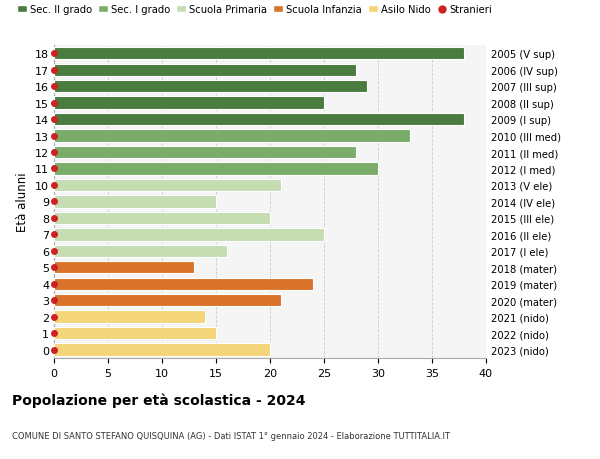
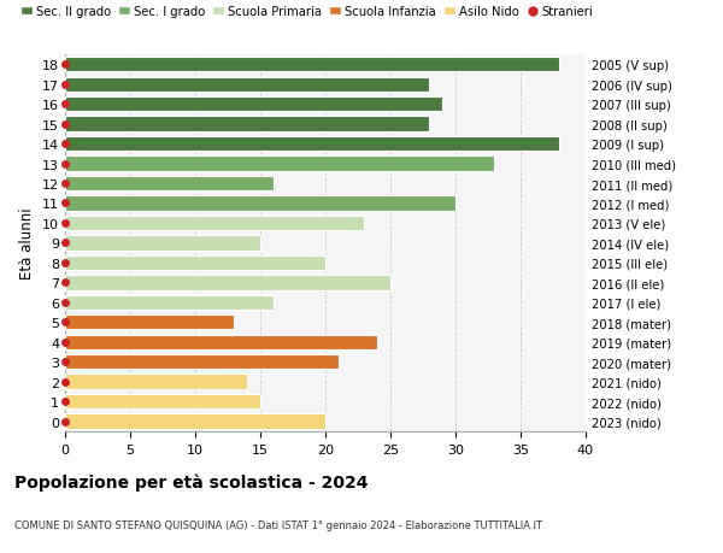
15: 25 -> 28
12: 28 -> 16
10: 21 -> 23
